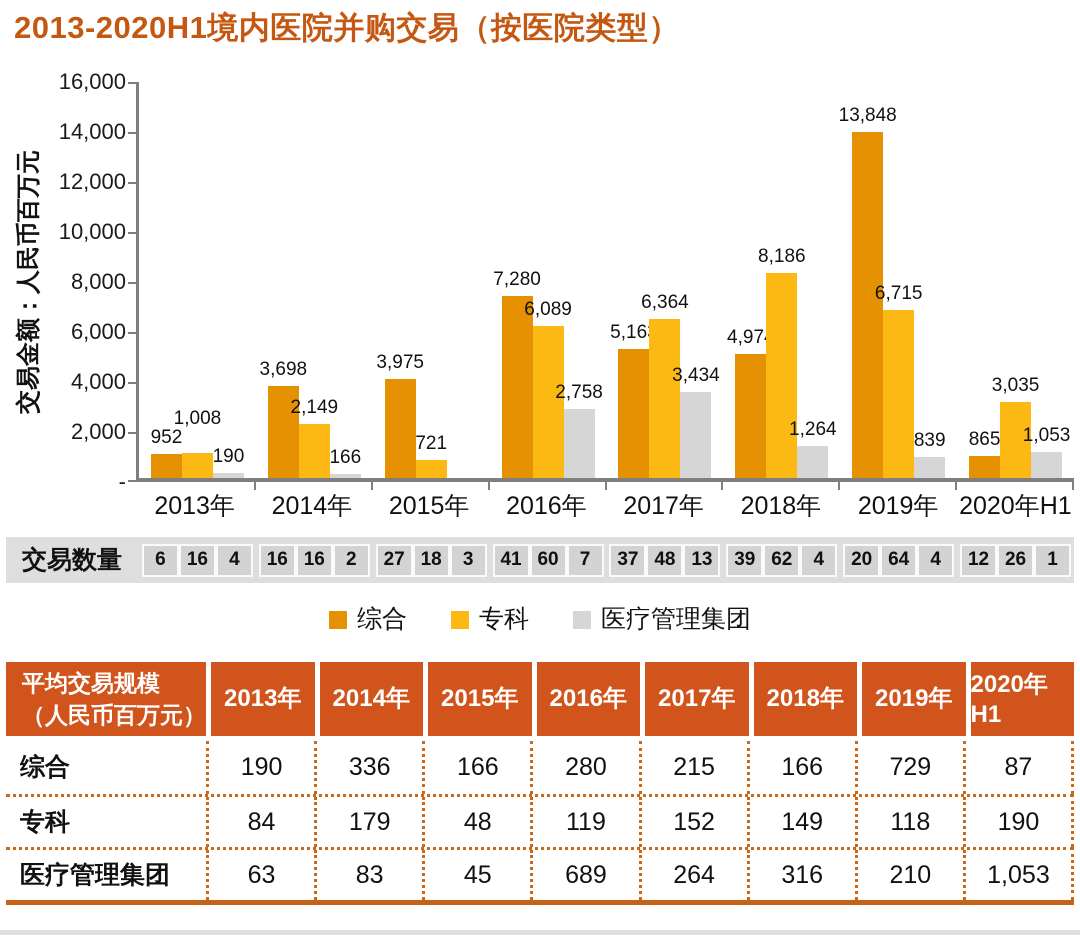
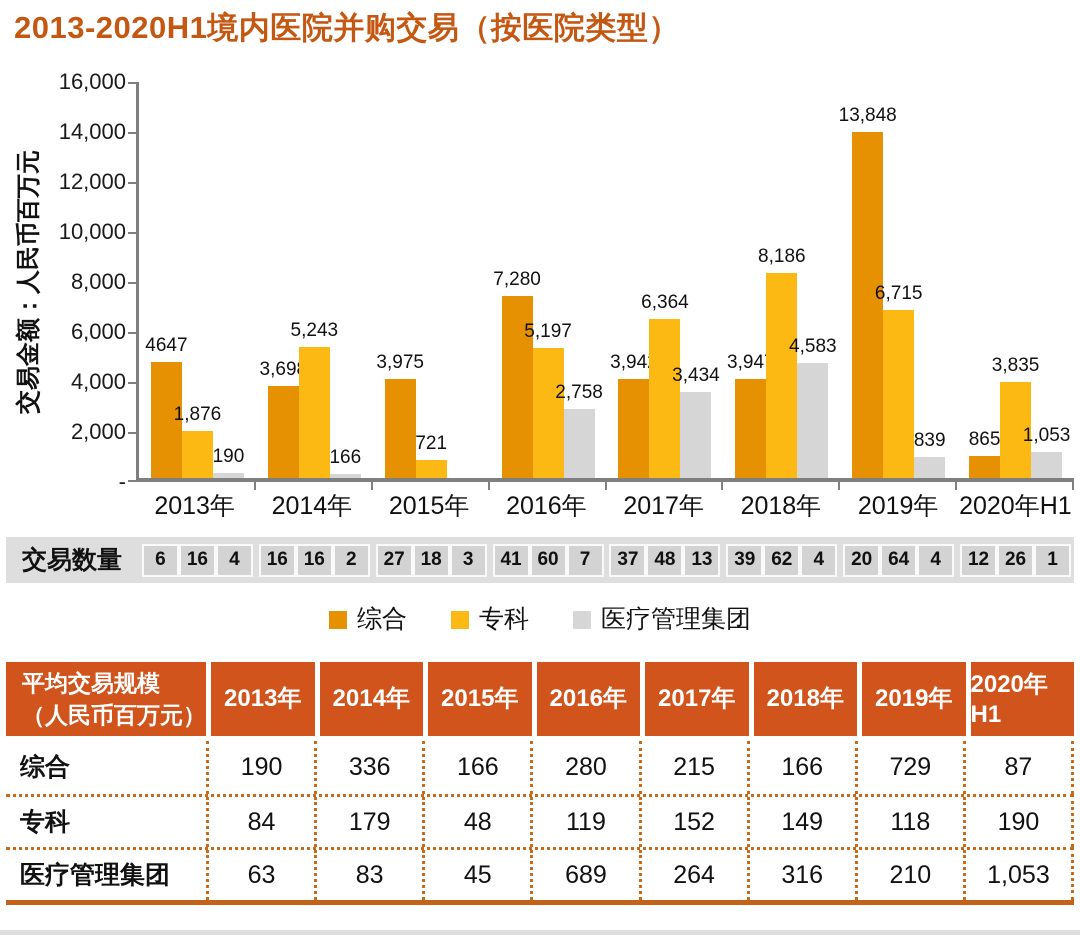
综合/2013年: 952 -> 4647
专科/2013年: 1,008 -> 1,876
专科/2014年: 2,149 -> 5,243
专科/2016年: 6,089 -> 5,197
综合/2017年: 5,163 -> 3,942
综合/2018年: 4,974 -> 3,947
医疗管理集团/2018年: 1,264 -> 4,583
专科/2020年H1: 3,035 -> 3,835
